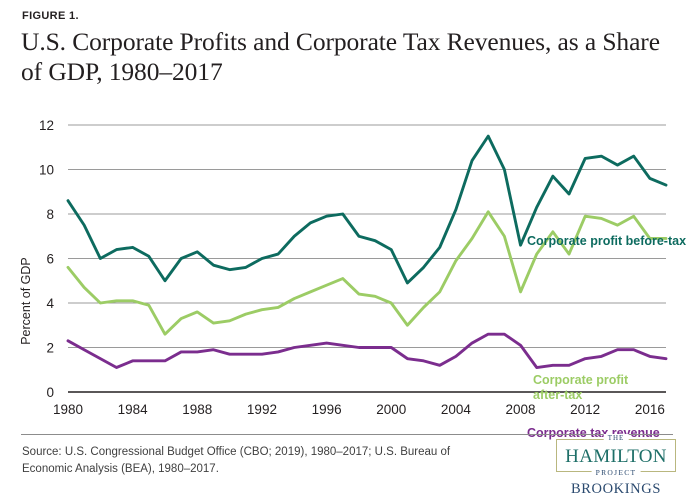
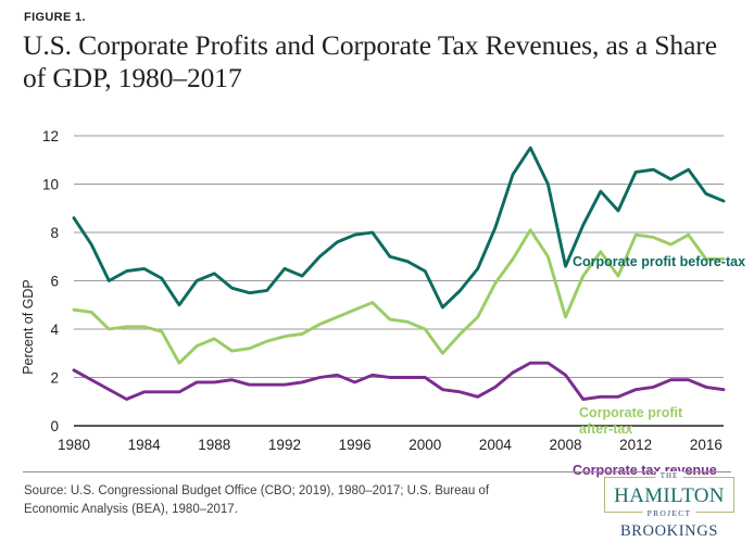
Corporate profit after-tax/1980: 5.6 -> 4.8
Corporate profit before-tax/1992: 6.0 -> 6.5
Corporate tax revenue/1996: 2.2 -> 1.8
